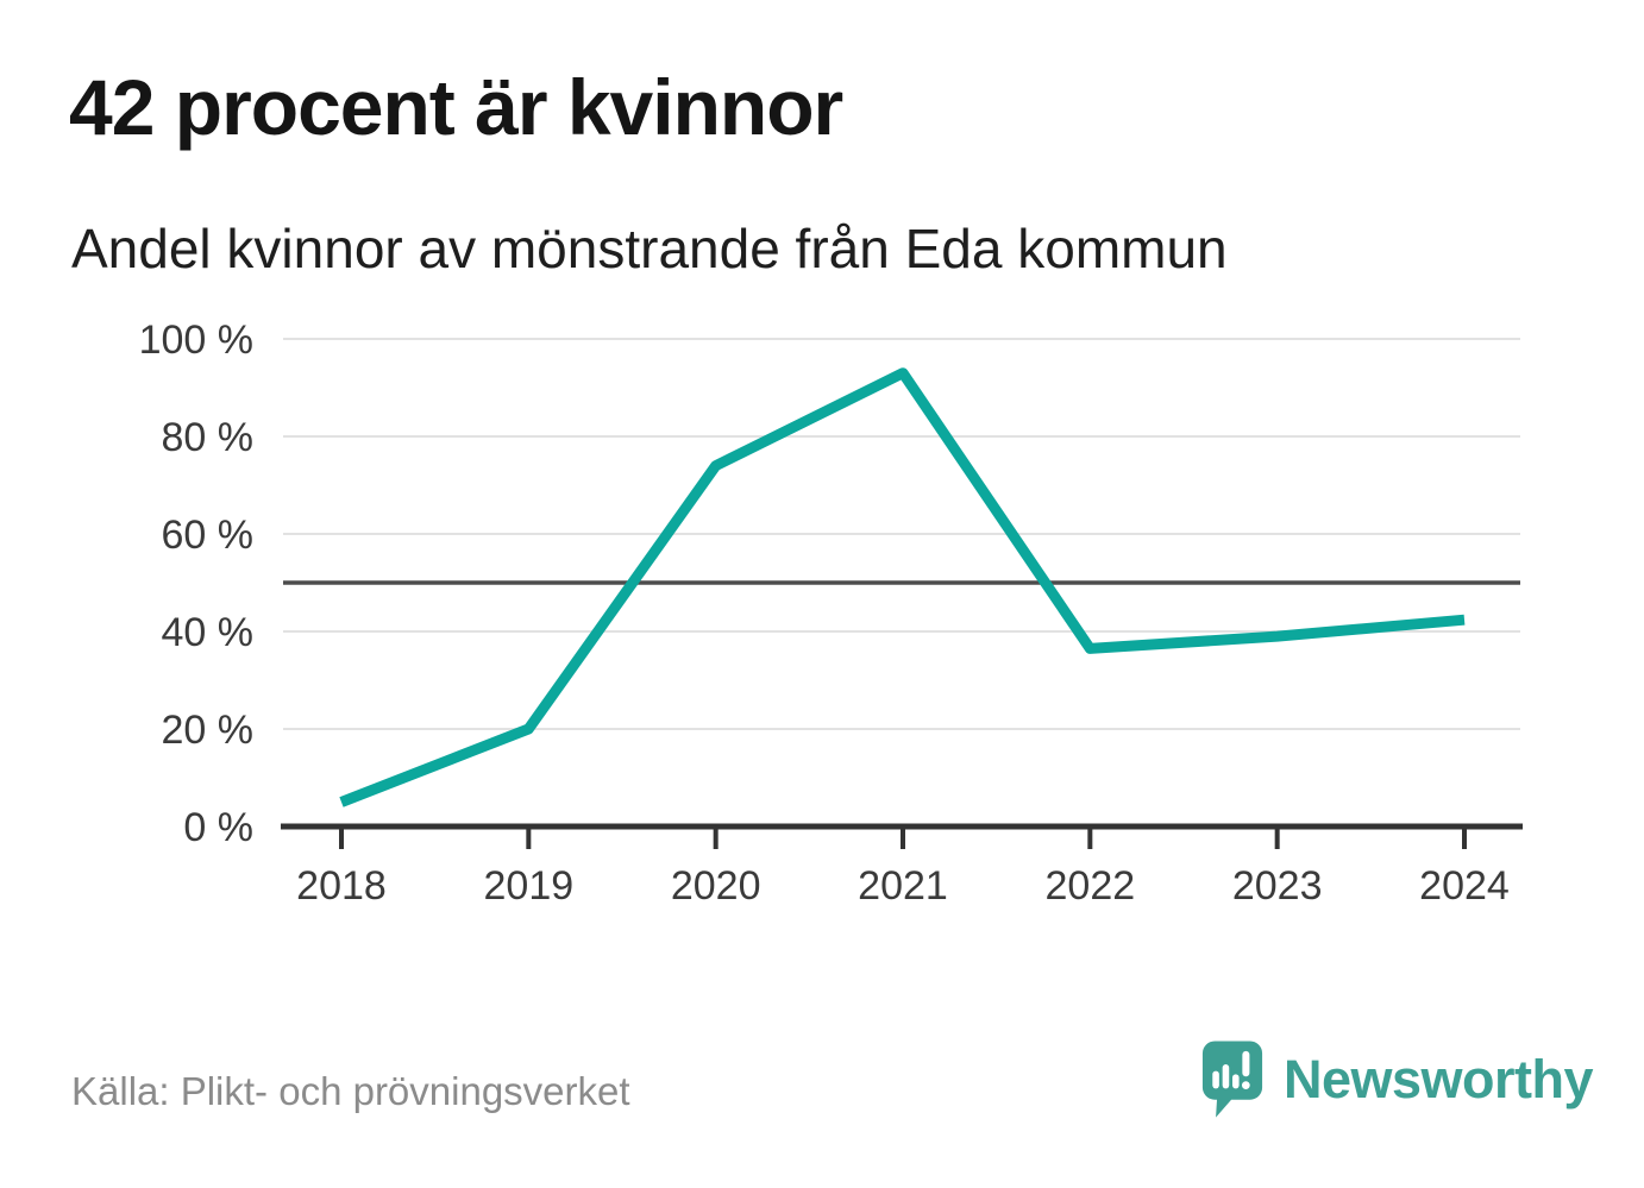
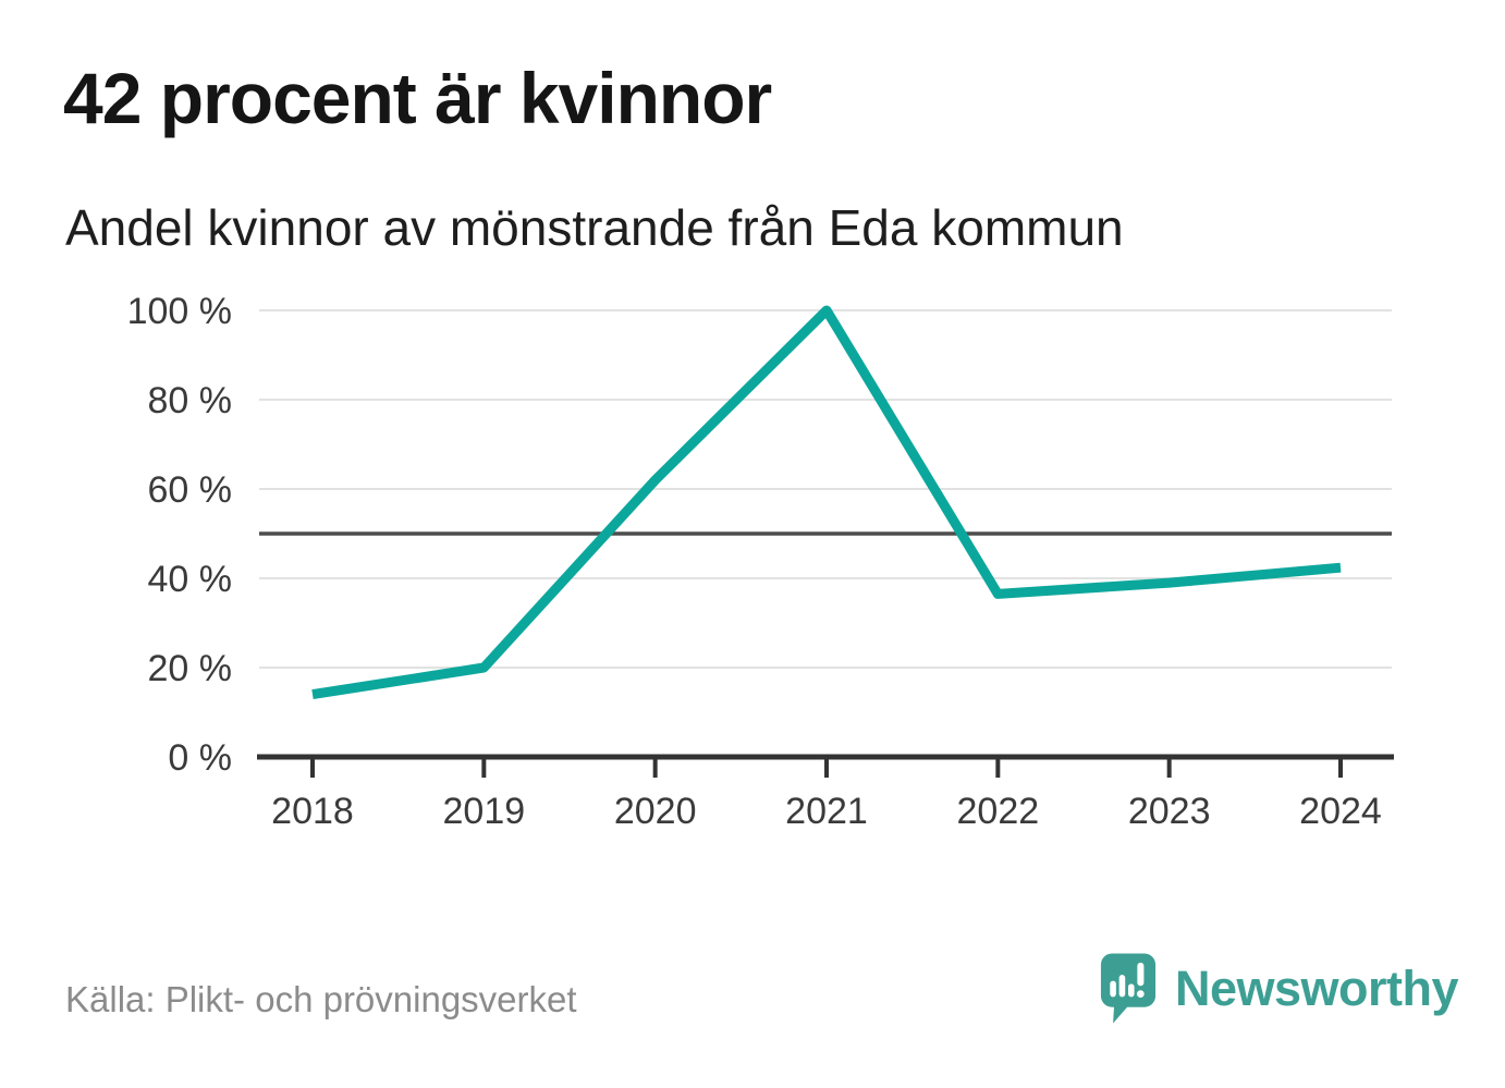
2018: 5% -> 14%
2020: 74% -> 62%
2021: 93% -> 100%
